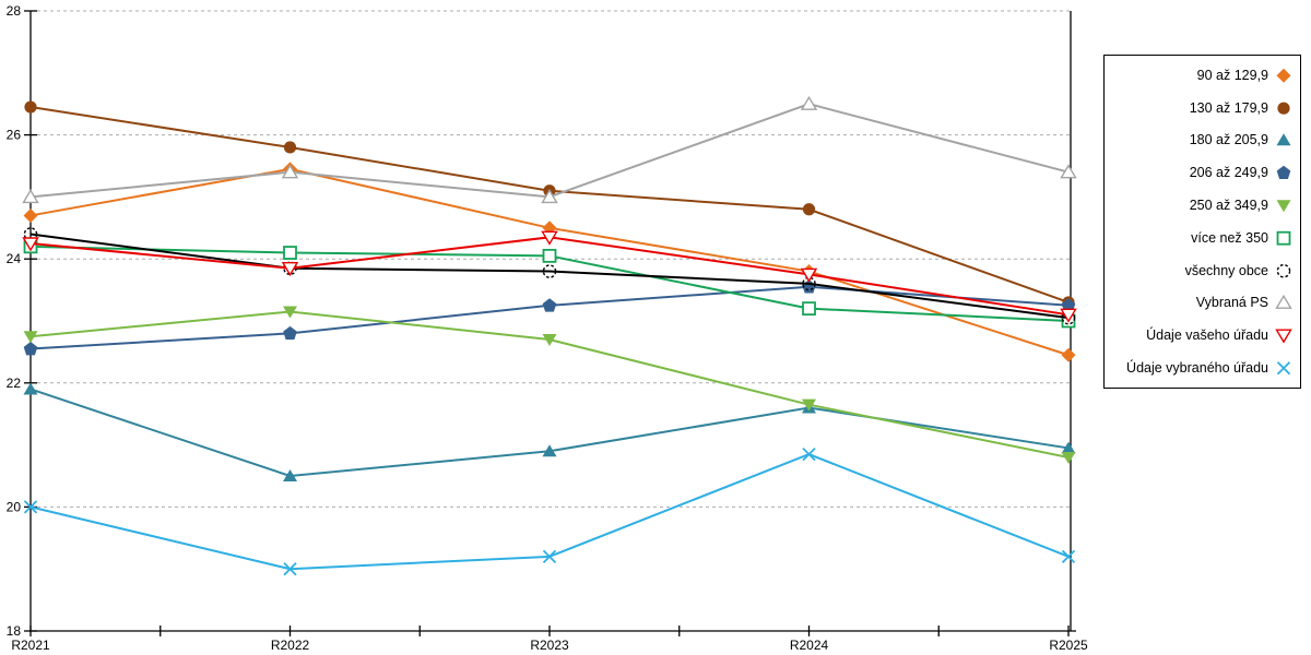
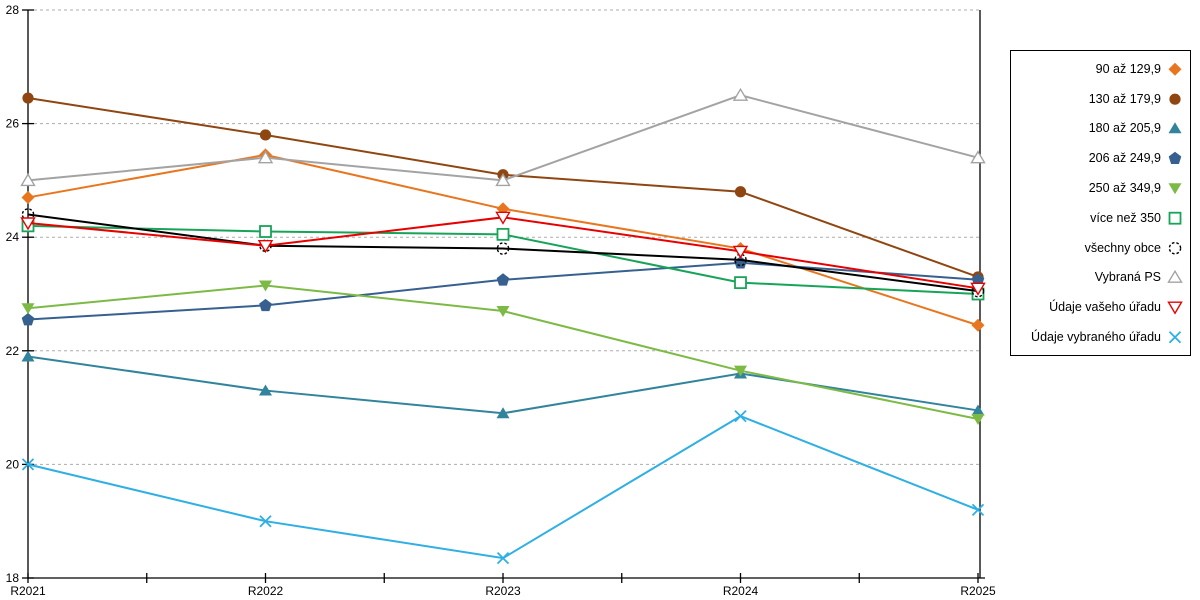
180 až 205,9/R2022: 20.5 -> 21.3
Údaje vybraného úřadu/R2023: 19.2 -> 18.4
